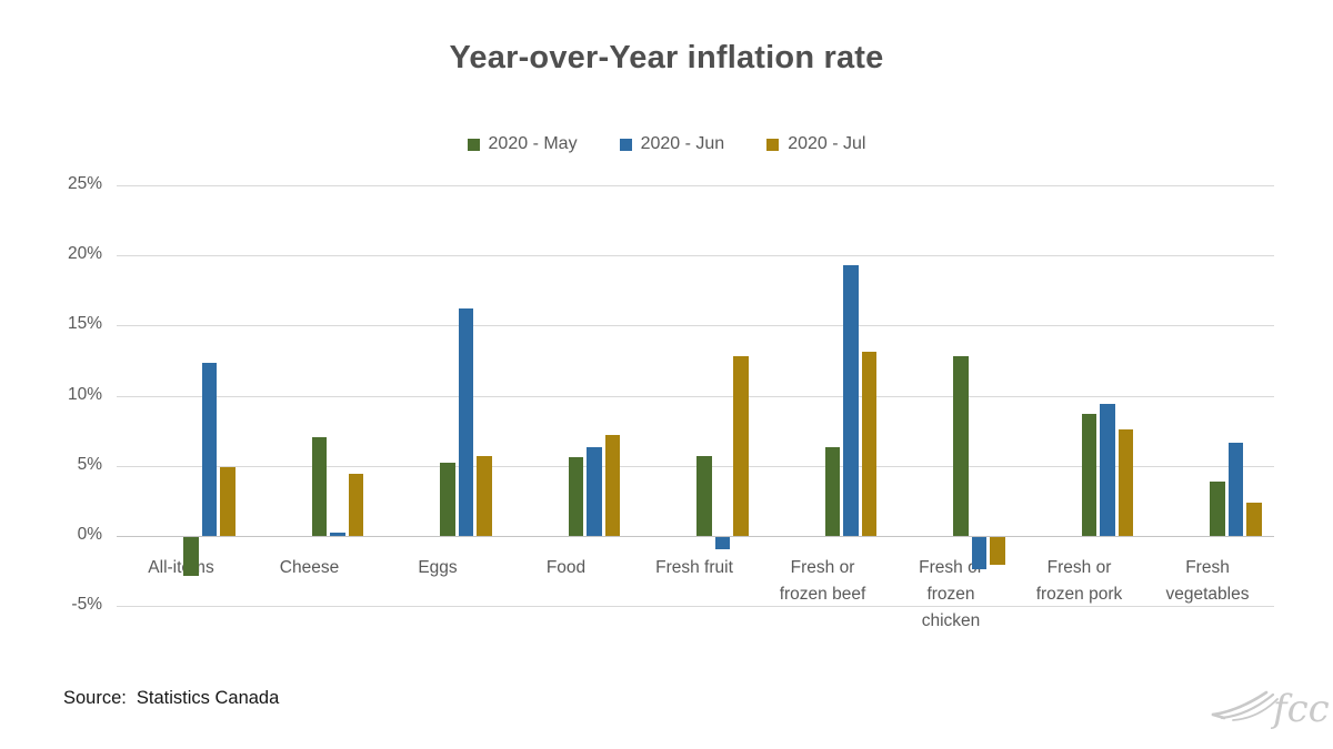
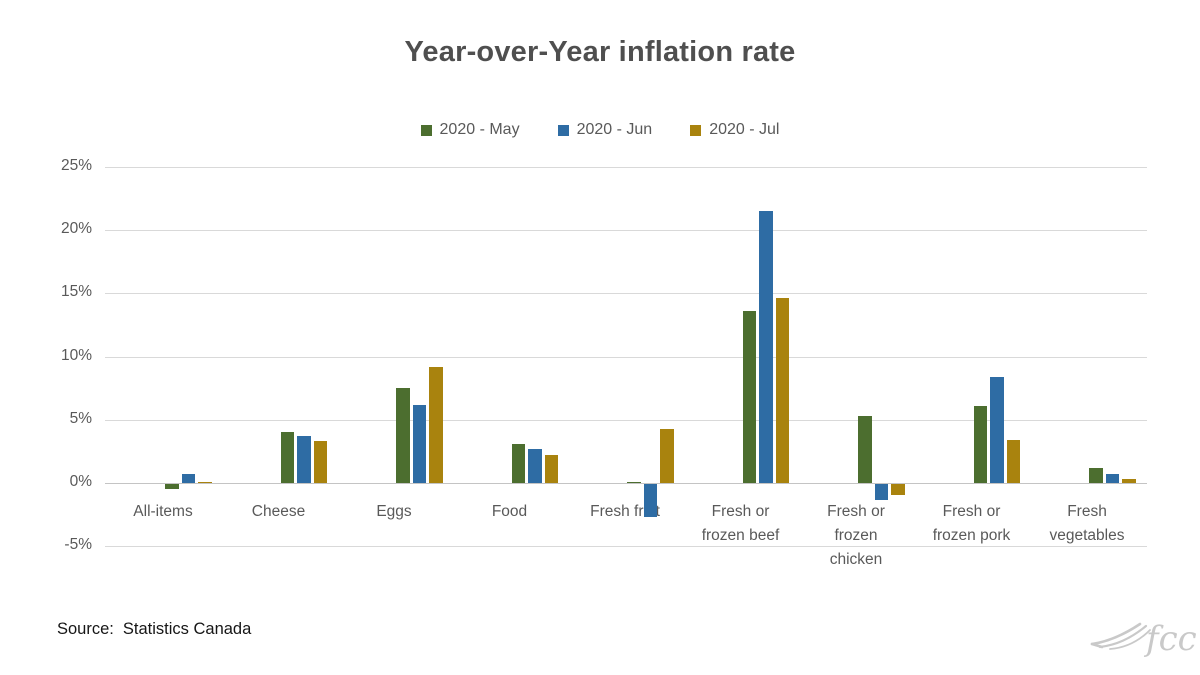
2020 - May/All-items: -2.8% -> -0.4%
2020 - Jun/All-items: 12.3% -> 0.7%
2020 - Jul/All-items: 4.9% -> 0.1%
2020 - May/Cheese: 7.0% -> 4.0%
2020 - Jun/Cheese: 0.2% -> 3.7%
2020 - Jul/Cheese: 4.4% -> 3.3%
2020 - May/Eggs: 5.2% -> 7.5%
2020 - Jun/Eggs: 16.2% -> 6.2%
2020 - Jul/Eggs: 5.7% -> 9.2%
2020 - May/Food: 5.6% -> 3.1%
2020 - Jun/Food: 6.3% -> 2.7%
2020 - Jul/Food: 7.2% -> 2.2%
2020 - May/Fresh fruit: 5.7% -> 0.1%
2020 - Jun/Fresh fruit: -0.9% -> -2.6%
2020 - Jul/Fresh fruit: 12.8% -> 4.3%
2020 - May/Fresh or frozen beef: 6.3% -> 13.6%
2020 - Jun/Fresh or frozen beef: 19.3% -> 21.5%
2020 - Jul/Fresh or frozen beef: 13.1% -> 14.6%
2020 - May/Fresh or frozen chicken: 12.8% -> 5.3%
2020 - Jun/Fresh or frozen chicken: -2.3% -> -1.3%
2020 - Jul/Fresh or frozen chicken: -2.0% -> -0.9%
2020 - May/Fresh or frozen pork: 8.7% -> 6.1%
2020 - Jun/Fresh or frozen pork: 9.4% -> 8.4%
2020 - Jul/Fresh or frozen pork: 7.6% -> 3.4%
2020 - May/Fresh vegetables: 3.9% -> 1.2%
2020 - Jun/Fresh vegetables: 6.6% -> 0.7%
2020 - Jul/Fresh vegetables: 2.4% -> 0.3%
